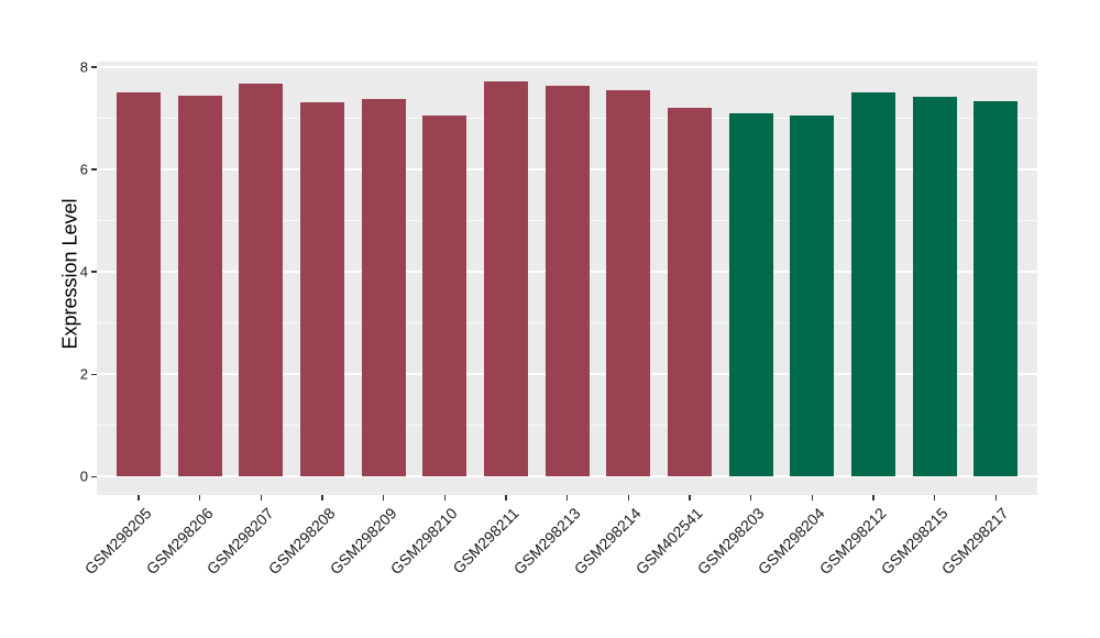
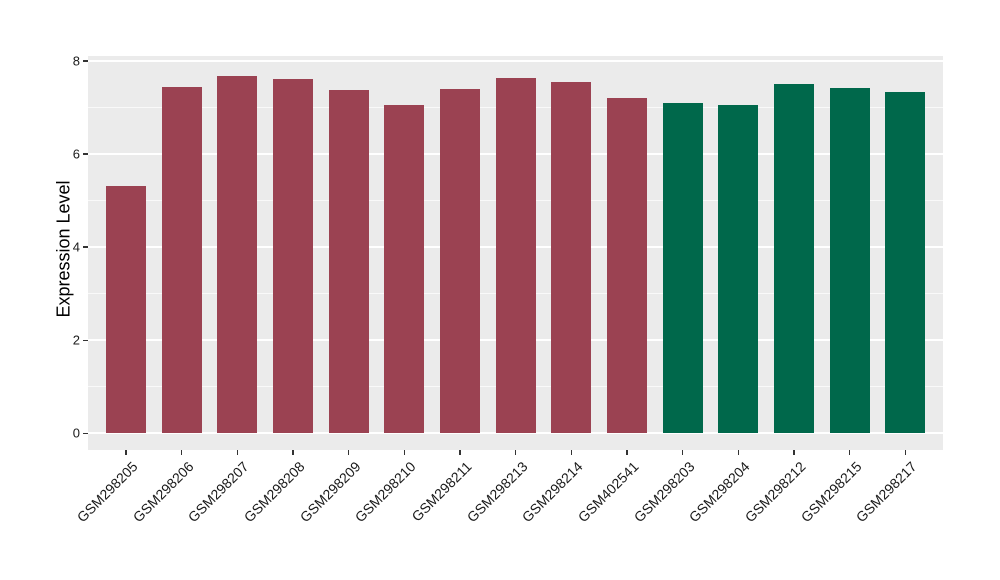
GSM298205: 7.5 -> 5.3
GSM298208: 7.3 -> 7.6
GSM298211: 7.7 -> 7.4
